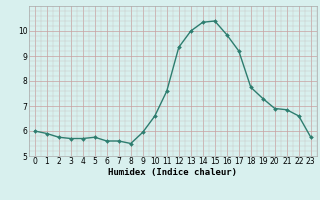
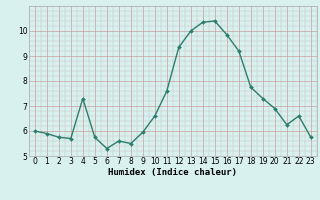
4: 5.70 -> 7.30
6: 5.60 -> 5.30
21: 6.85 -> 6.25
